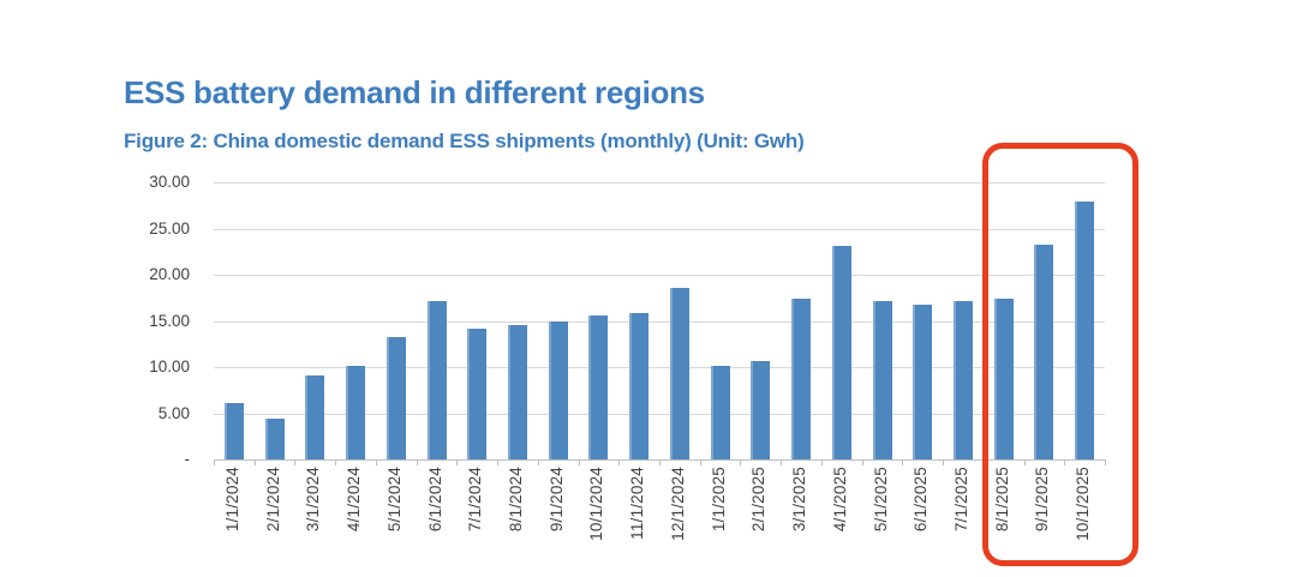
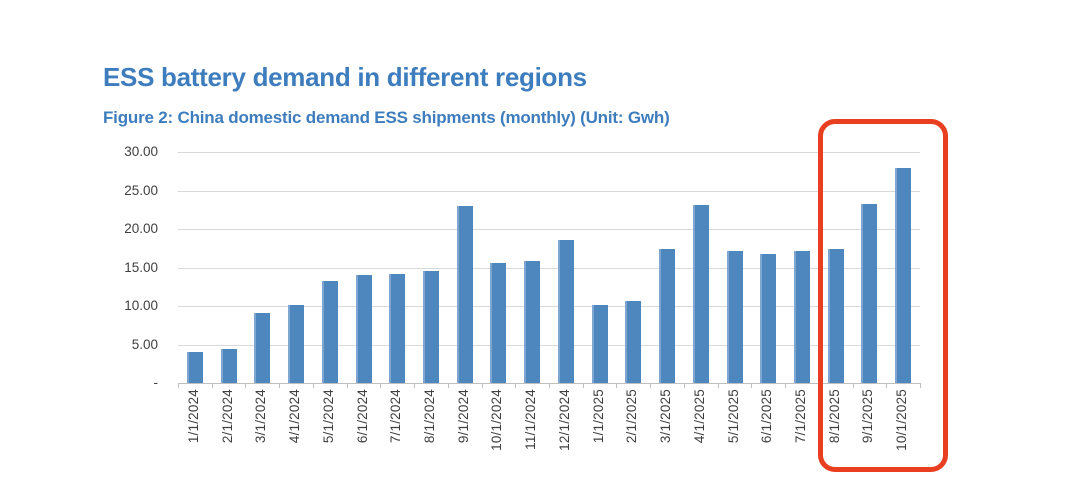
1/1/2024: 6 -> 4
6/1/2024: 17 -> 14
9/1/2024: 15 -> 23
